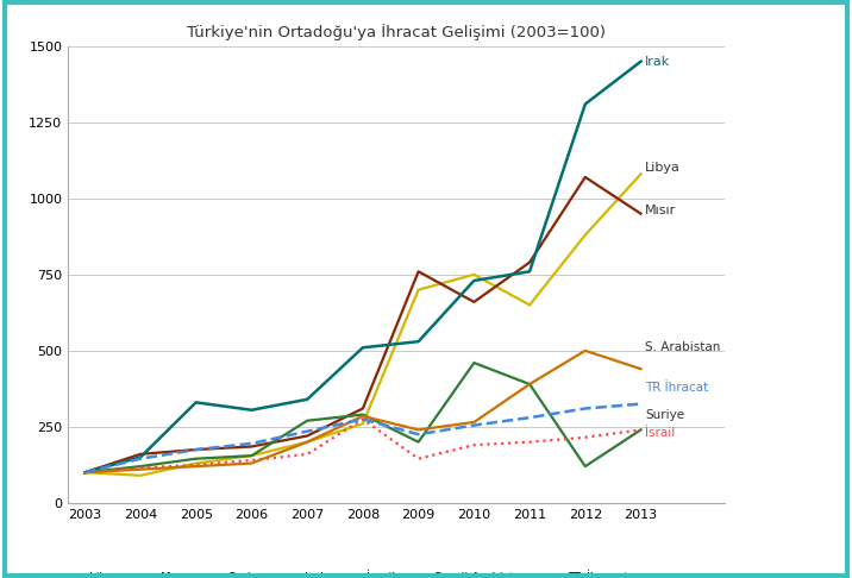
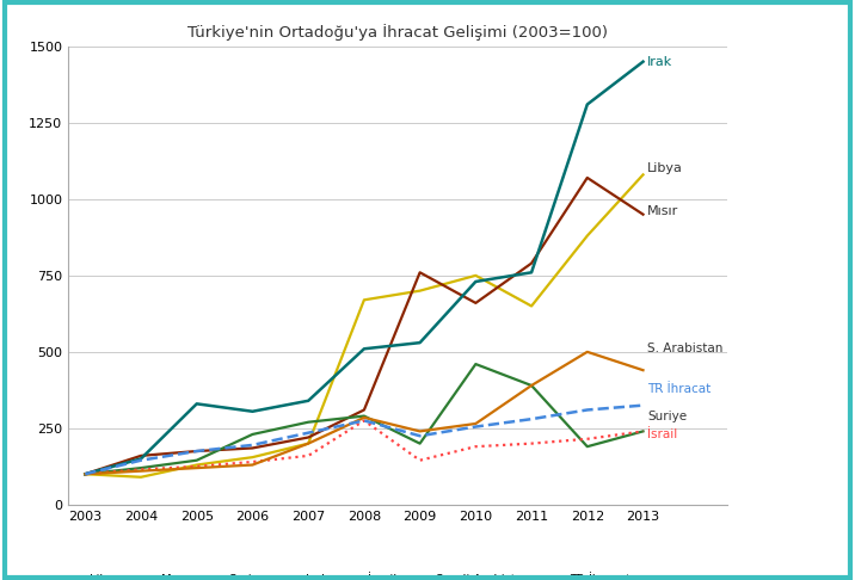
Suriye/2006: 155 -> 230
Libya/2008: 260 -> 670
Suriye/2012: 120 -> 190
